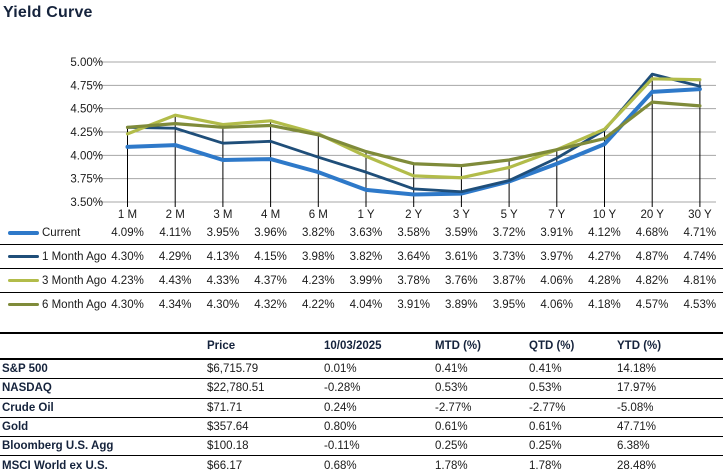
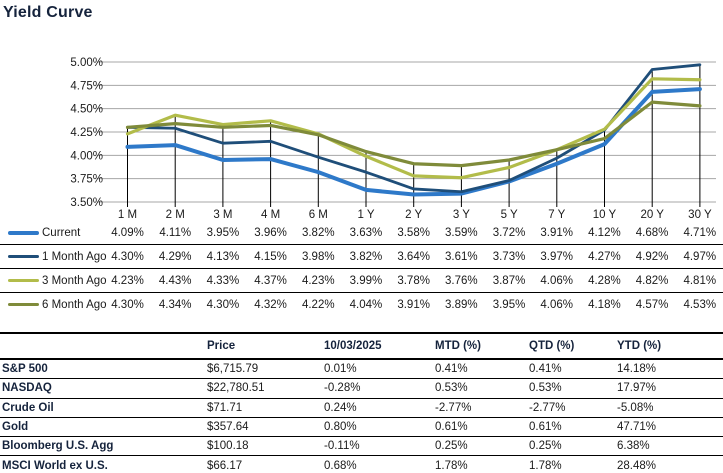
1 Month Ago/20 Y: 4.87% -> 4.92%
1 Month Ago/30 Y: 4.74% -> 4.97%
